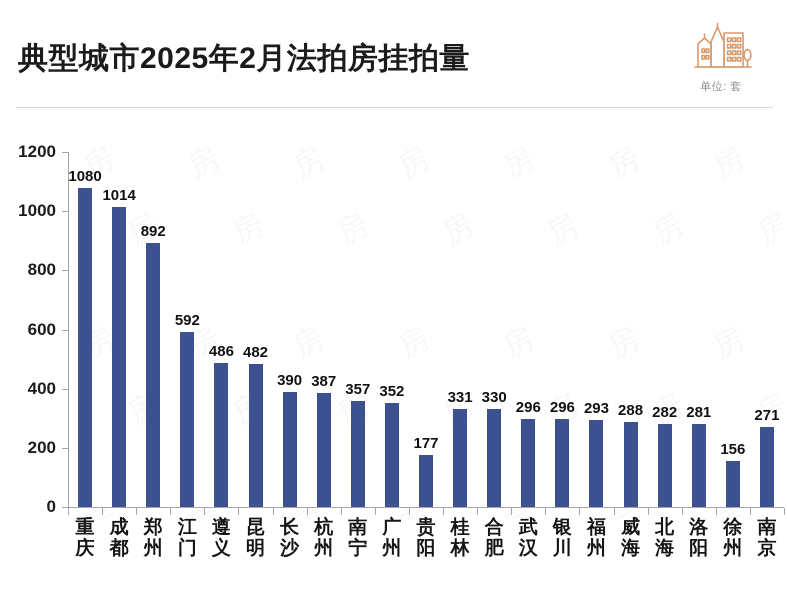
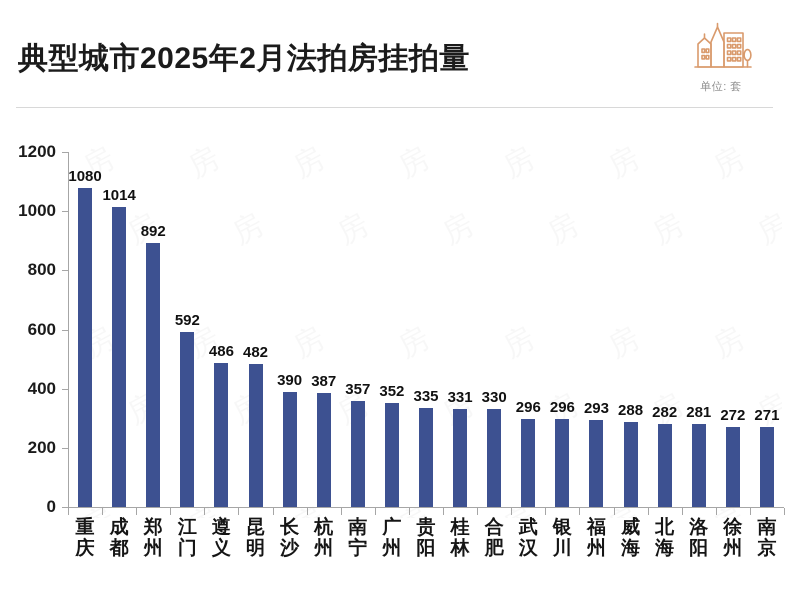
贵阳: 177 -> 335
徐州: 156 -> 272
